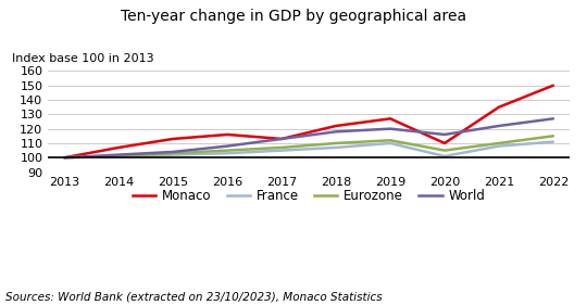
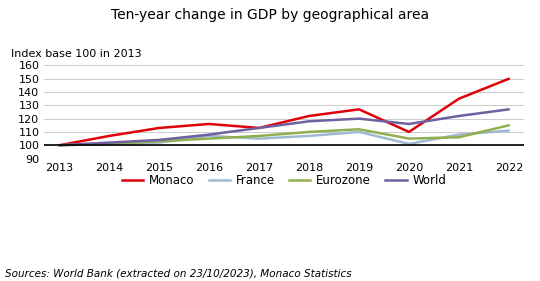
France/2016: 103 -> 107
Eurozone/2021: 110 -> 106
